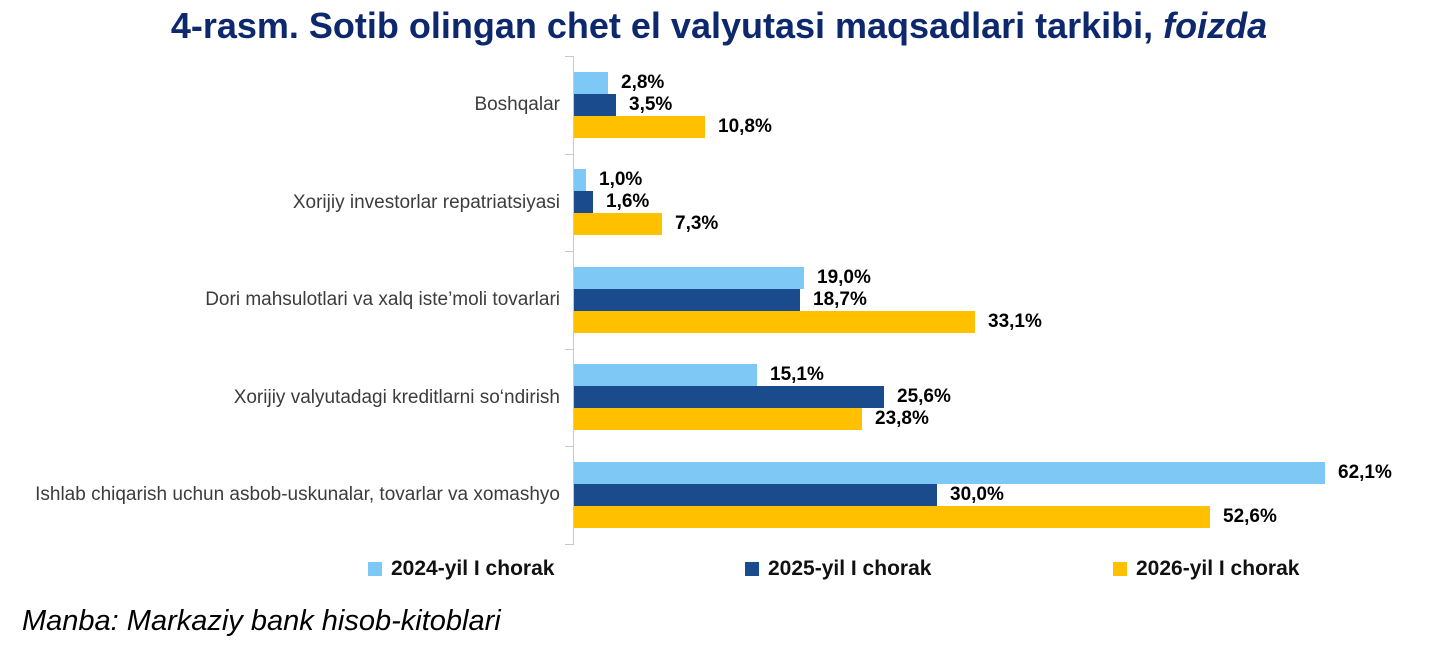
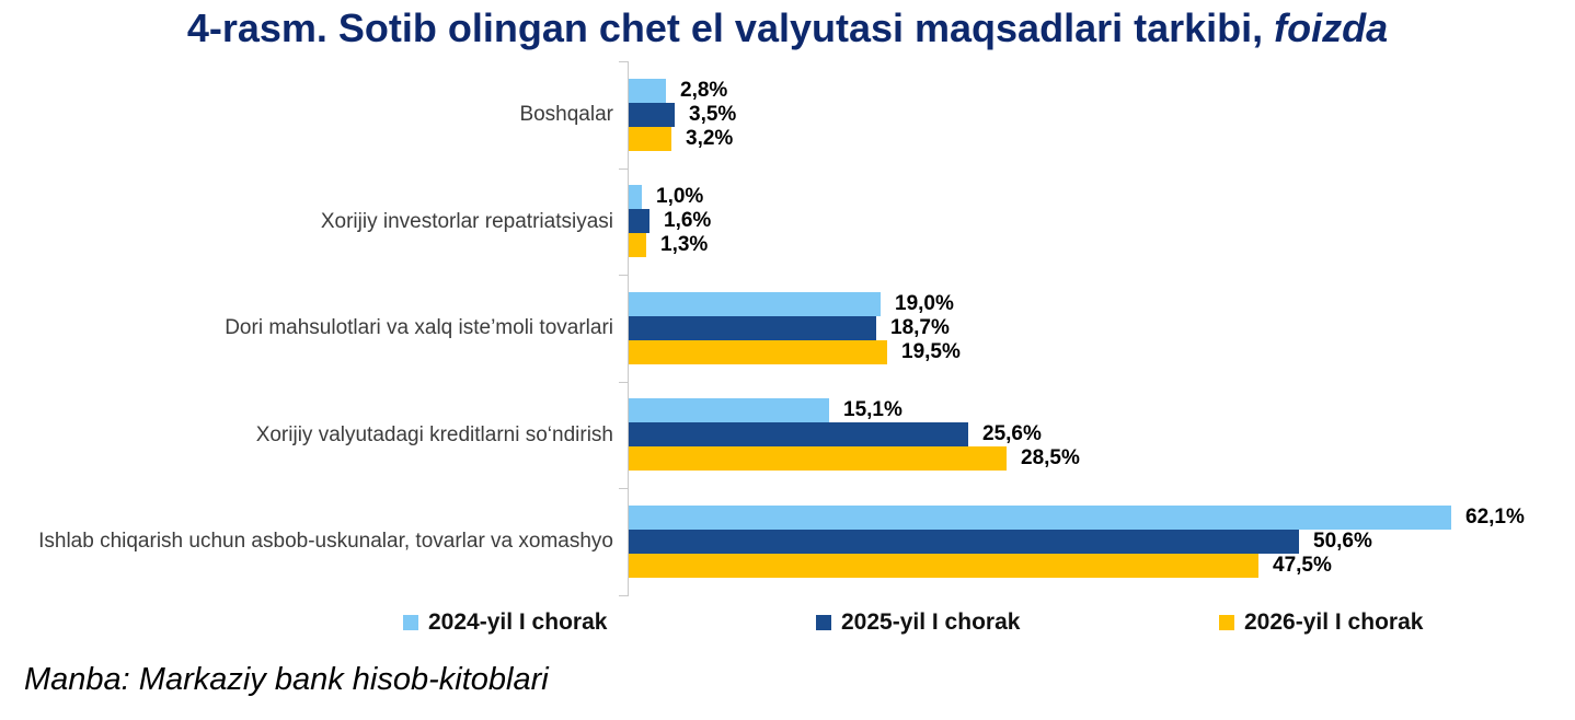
2026-yil I chorak/Boshqalar: 10,8% -> 3,2%
2026-yil I chorak/Xorijiy investorlar repatriatsiyasi: 7,3% -> 1,3%
2026-yil I chorak/Dori mahsulotlari va xalq iste’moli tovarlari: 33,1% -> 19,5%
2026-yil I chorak/Xorijiy valyutadagi kreditlarni so‘ndirish: 23,8% -> 28,5%
2025-yil I chorak/Ishlab chiqarish uchun asbob-uskunalar, tovarlar va xomashyo: 30,0% -> 50,6%
2026-yil I chorak/Ishlab chiqarish uchun asbob-uskunalar, tovarlar va xomashyo: 52,6% -> 47,5%
